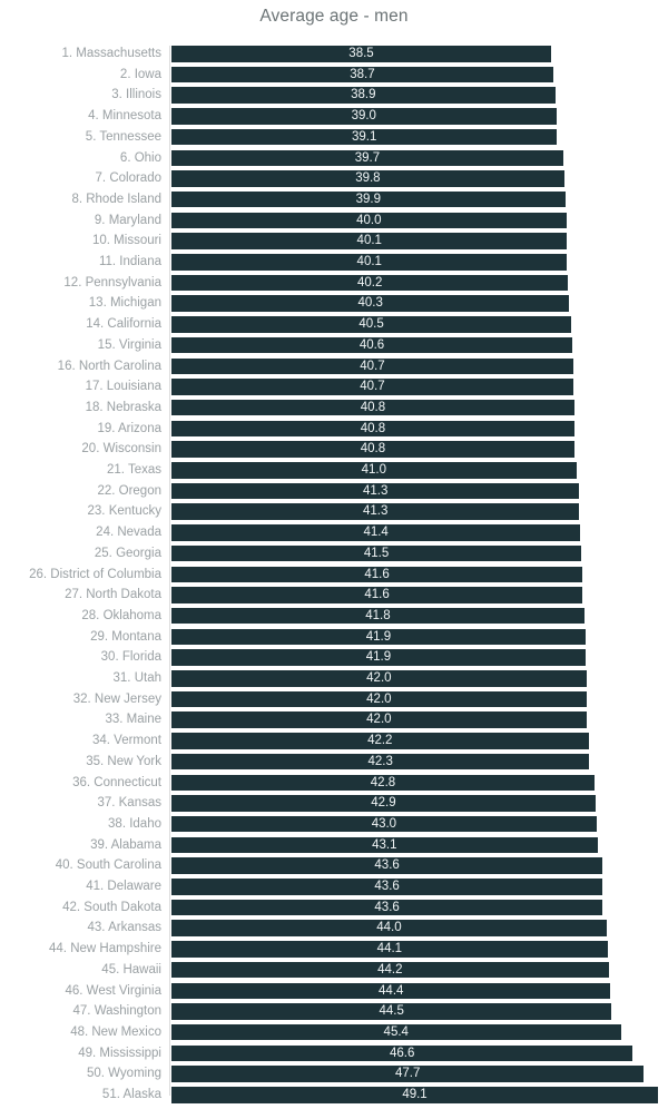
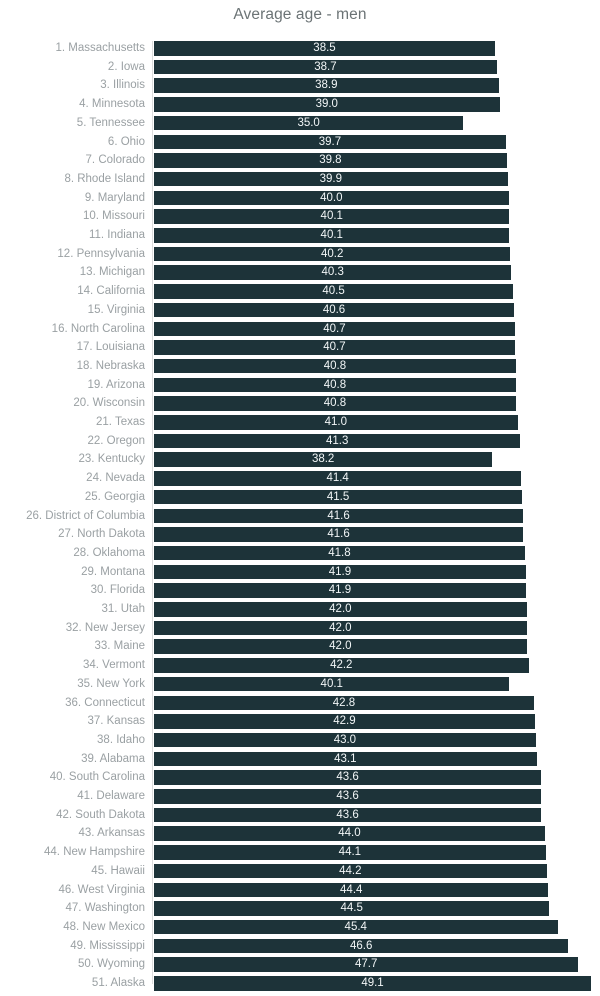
5. Tennessee: 39.1 -> 35.0
23. Kentucky: 41.3 -> 38.2
35. New York: 42.3 -> 40.1
